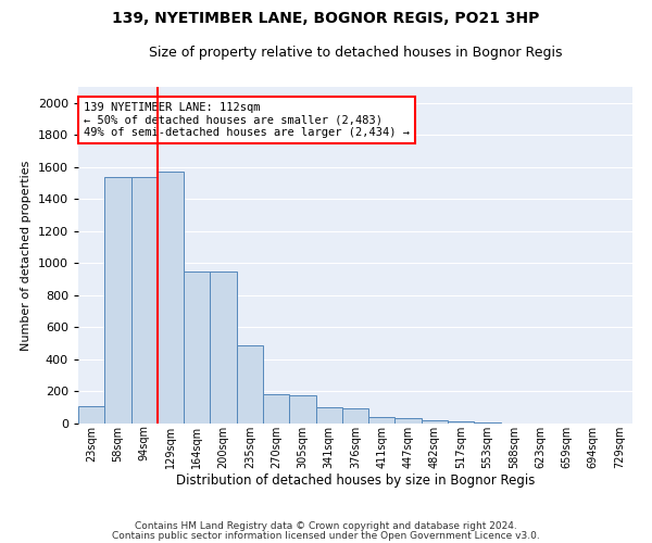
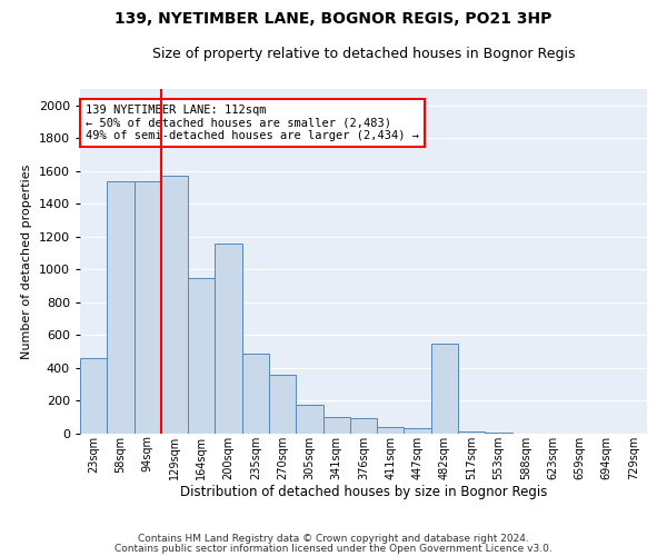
23sqm: 110 -> 460
200sqm: 950 -> 1160
270sqm: 180 -> 360
482sqm: 20 -> 550
